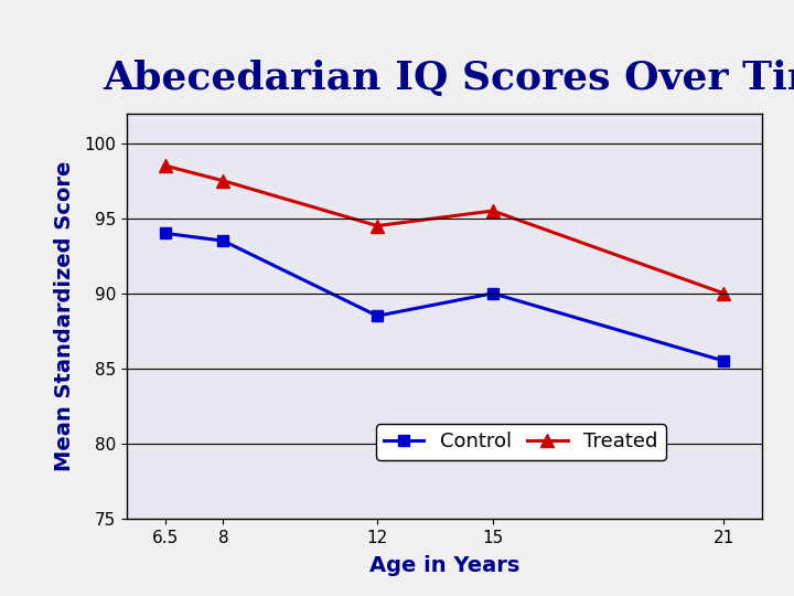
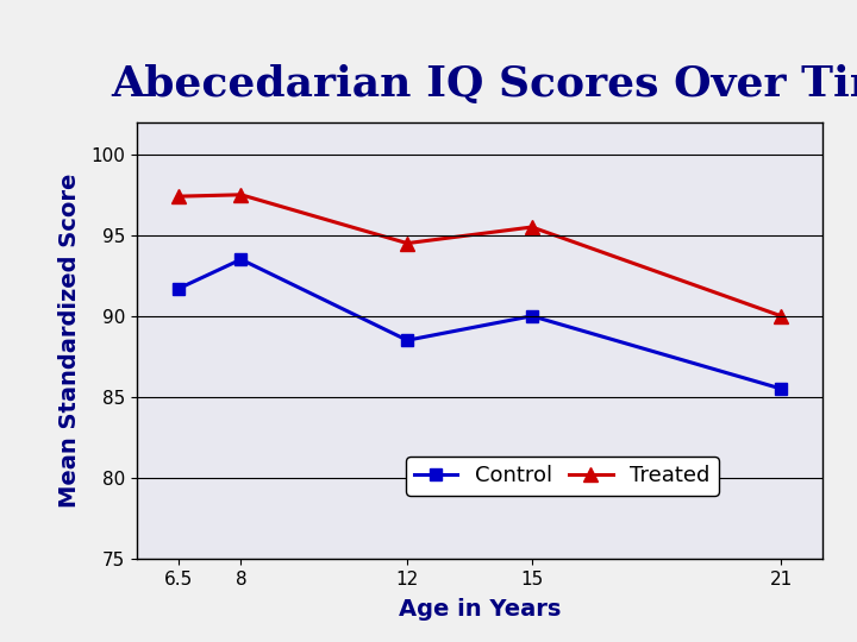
Control/6.5: 94.0 -> 91.7
Treated/6.5: 98.5 -> 97.4
